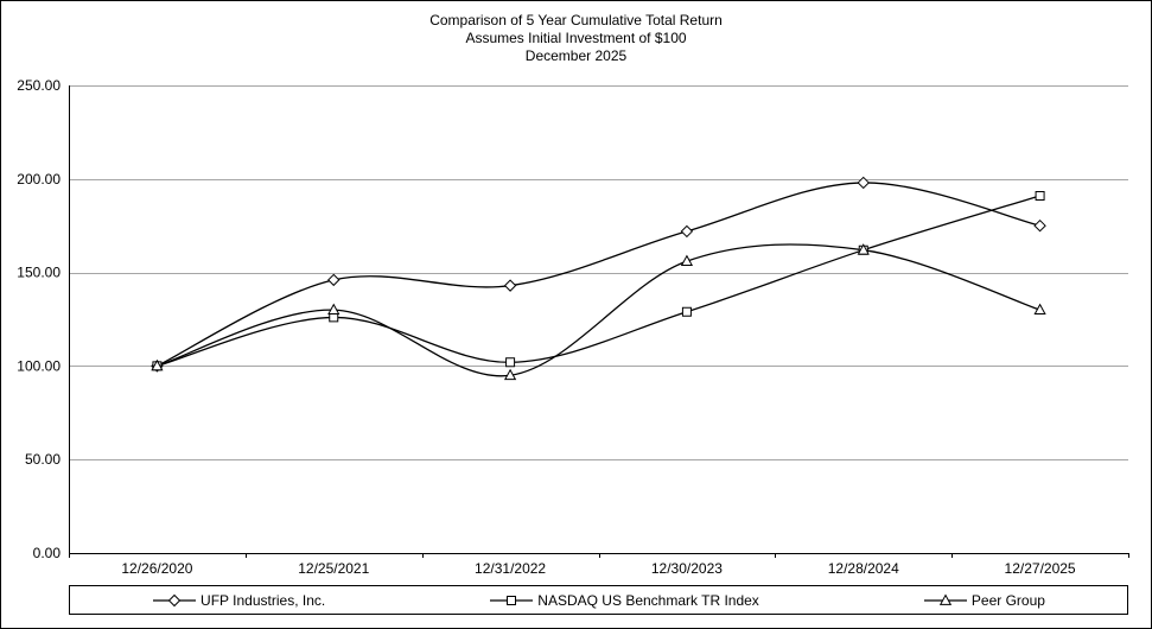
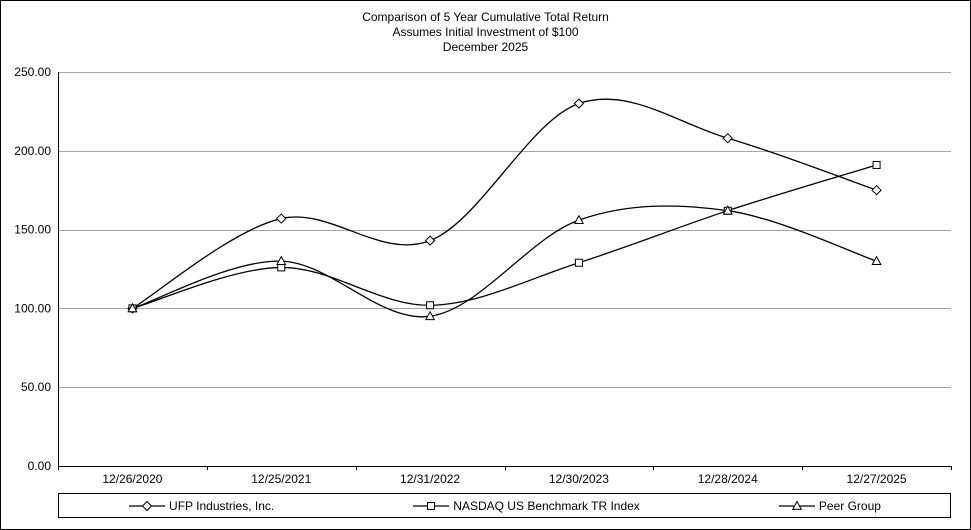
UFP Industries, Inc./12/25/2021: 146 -> 157
UFP Industries, Inc./12/30/2023: 172 -> 230
UFP Industries, Inc./12/28/2024: 198 -> 208
